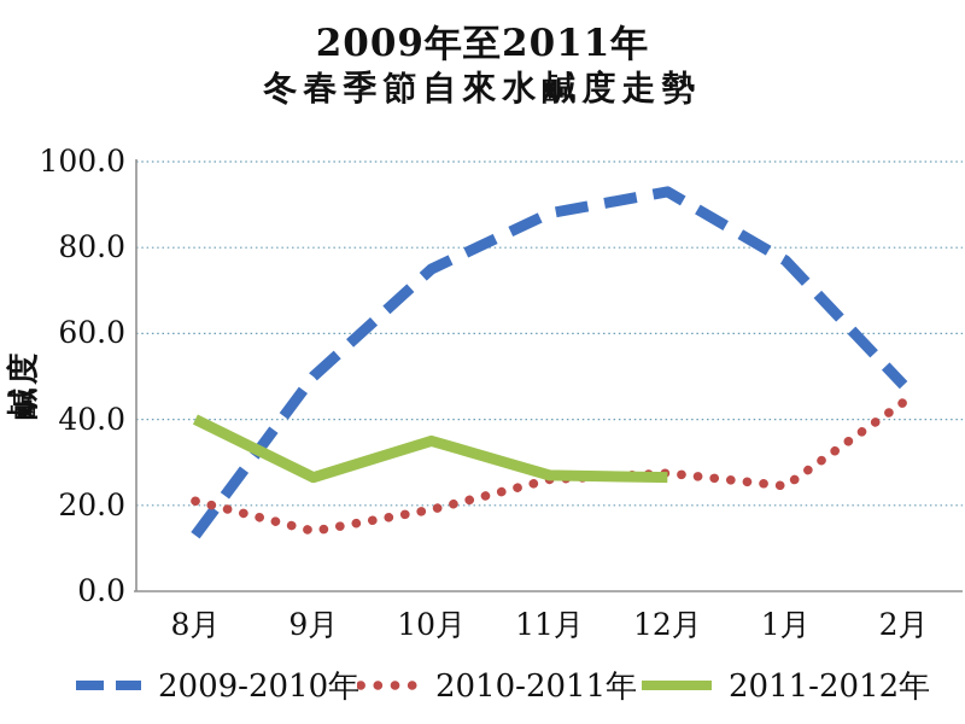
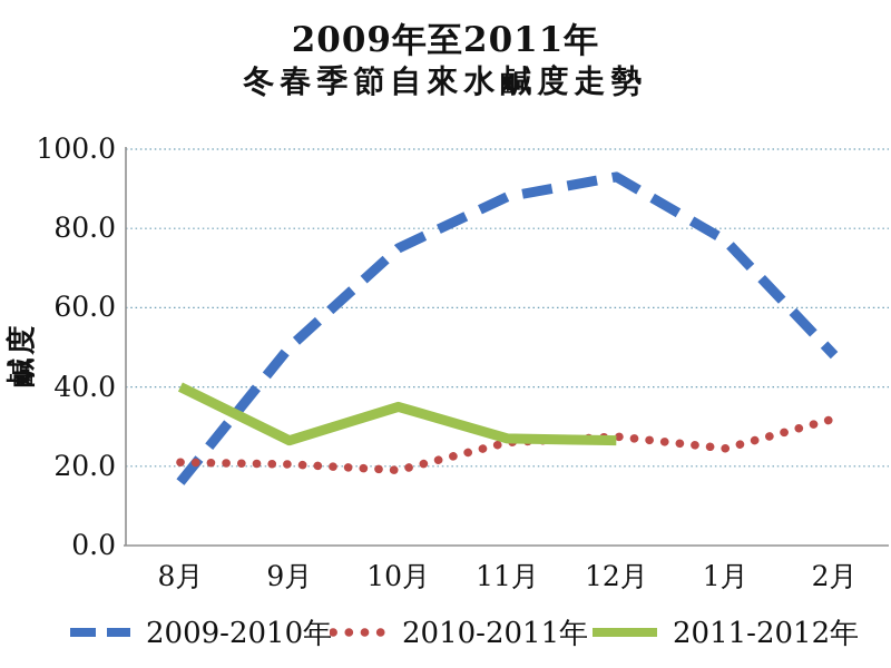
2009-2010年/8月: 13 -> 16
2010-2011年/9月: 14 -> 20
2010-2011年/2月: 44 -> 32
